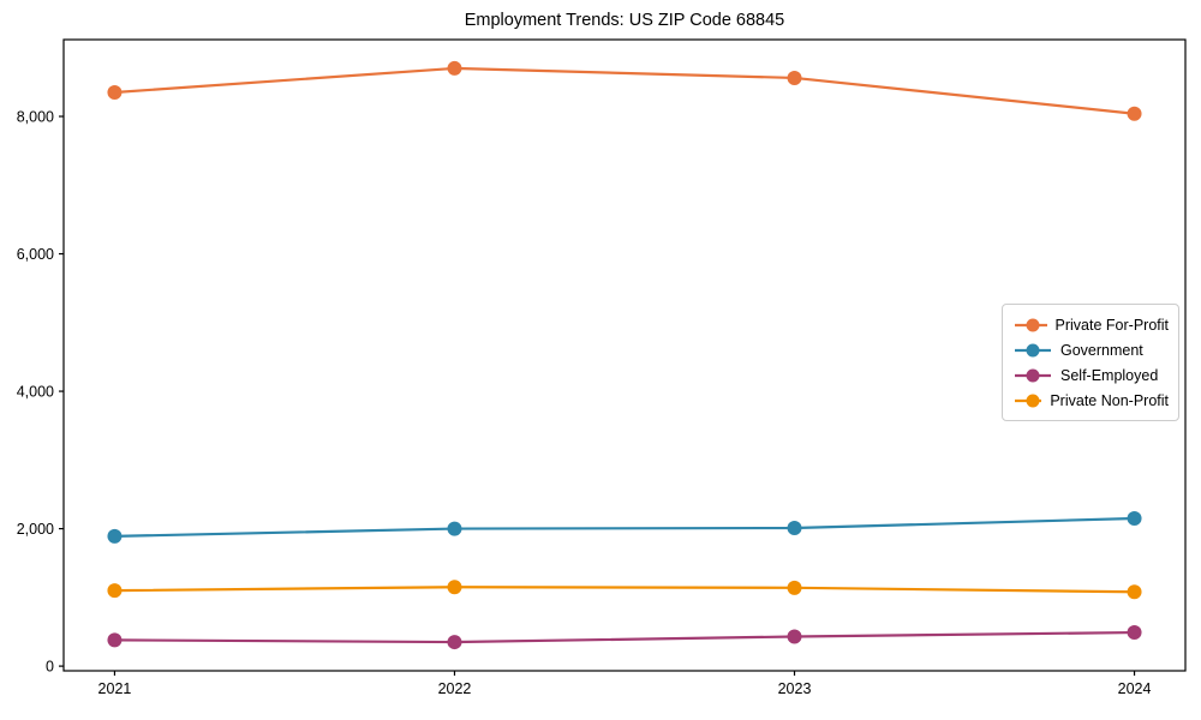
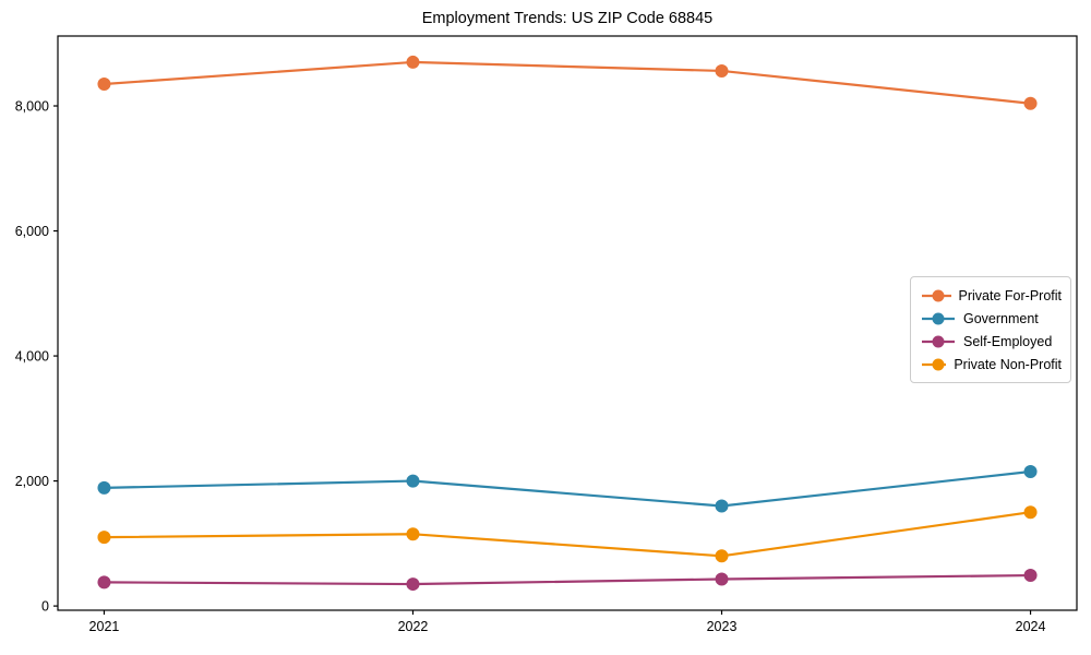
Government/2023: 2000 -> 1600
Private Non-Profit/2023: 1100 -> 800
Private Non-Profit/2024: 1100 -> 1500
